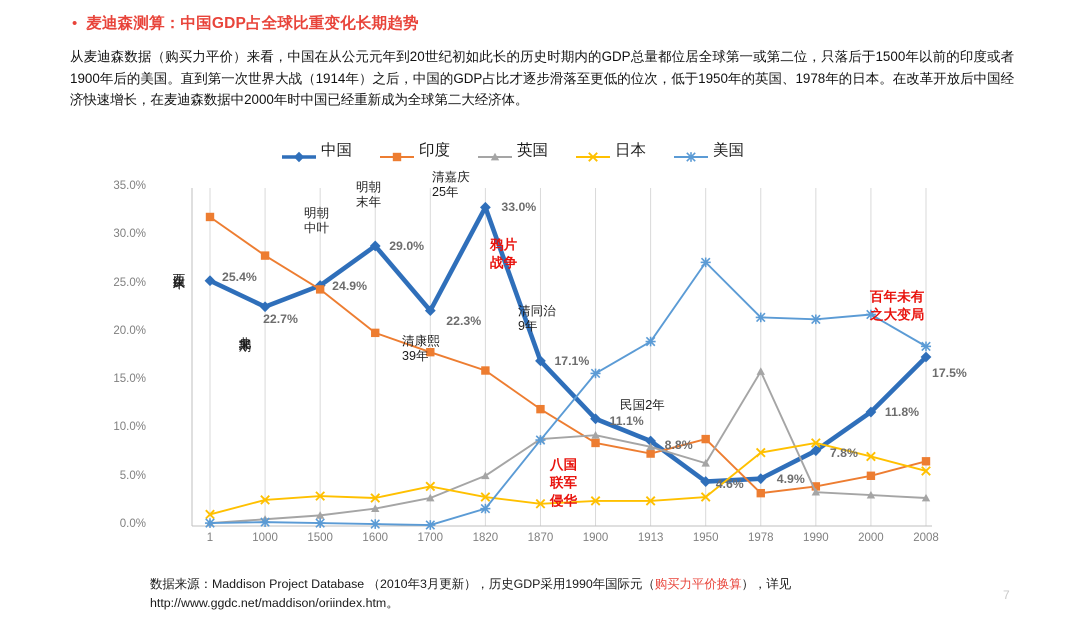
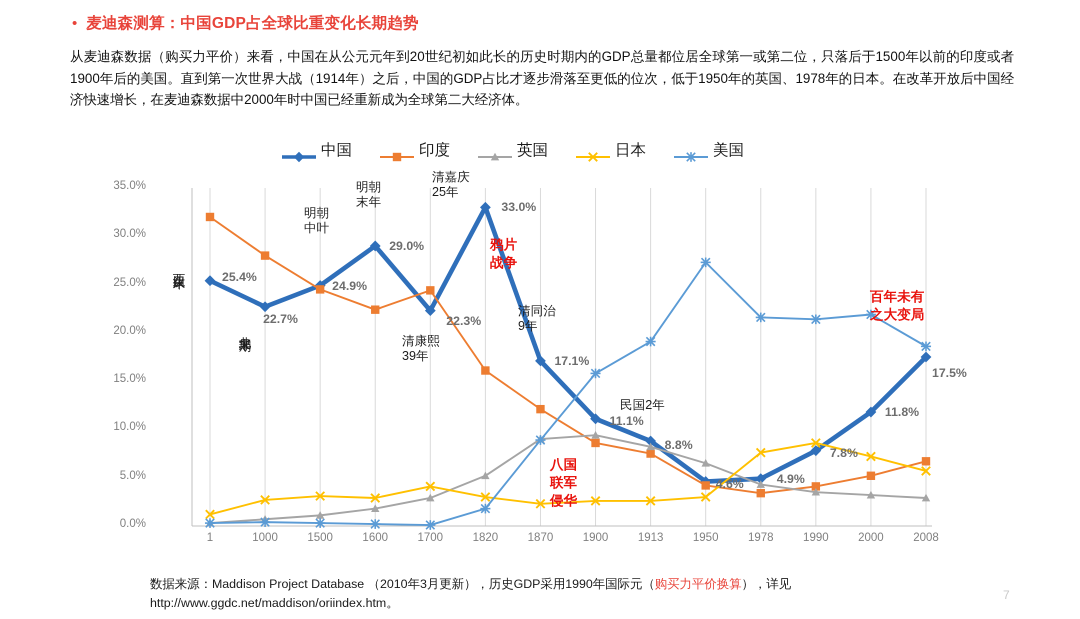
印度/1600: 20% -> 22%
印度/1700: 18% -> 24%
印度/1950: 9% -> 4%
英国/1978: 16% -> 4%
